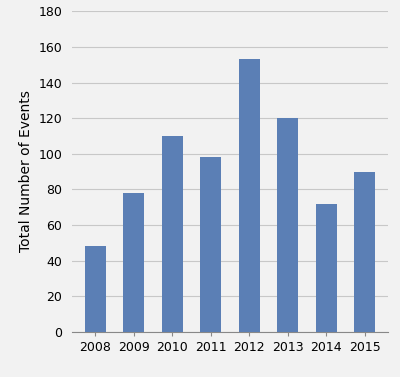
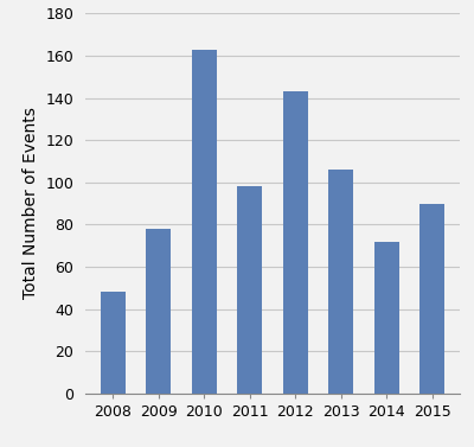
2010: 110 -> 163
2012: 153 -> 143
2013: 120 -> 106
